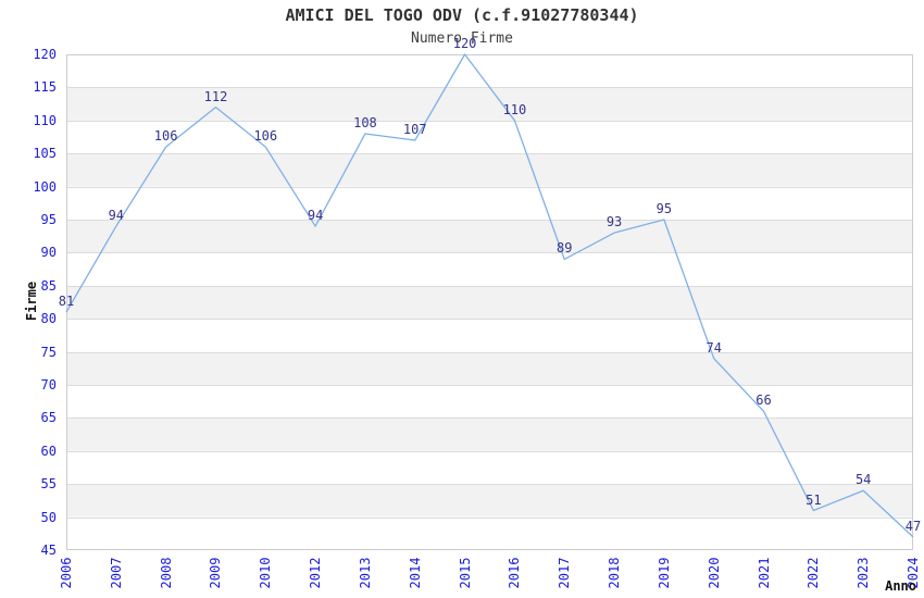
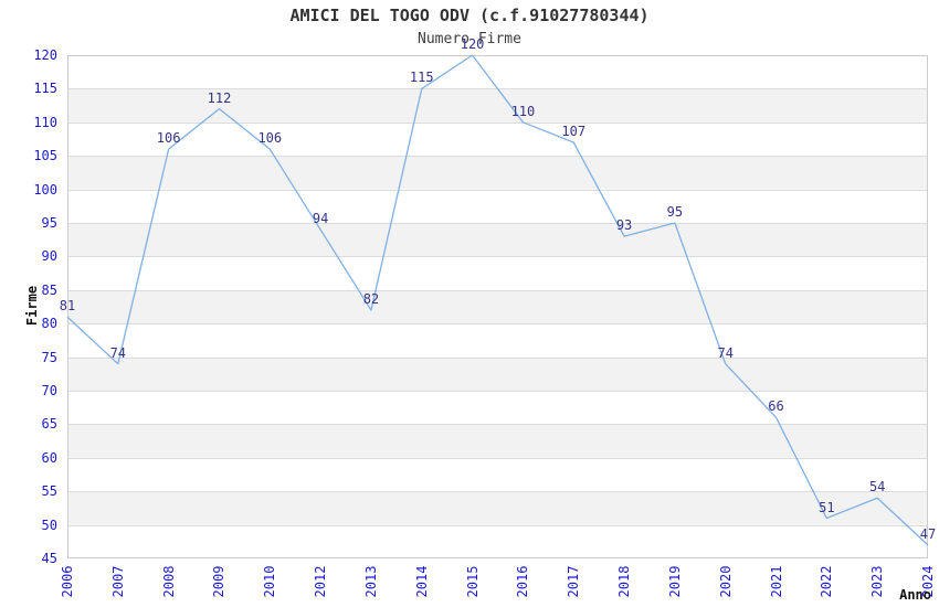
2007: 94 -> 74
2013: 108 -> 82
2014: 107 -> 115
2017: 89 -> 107
